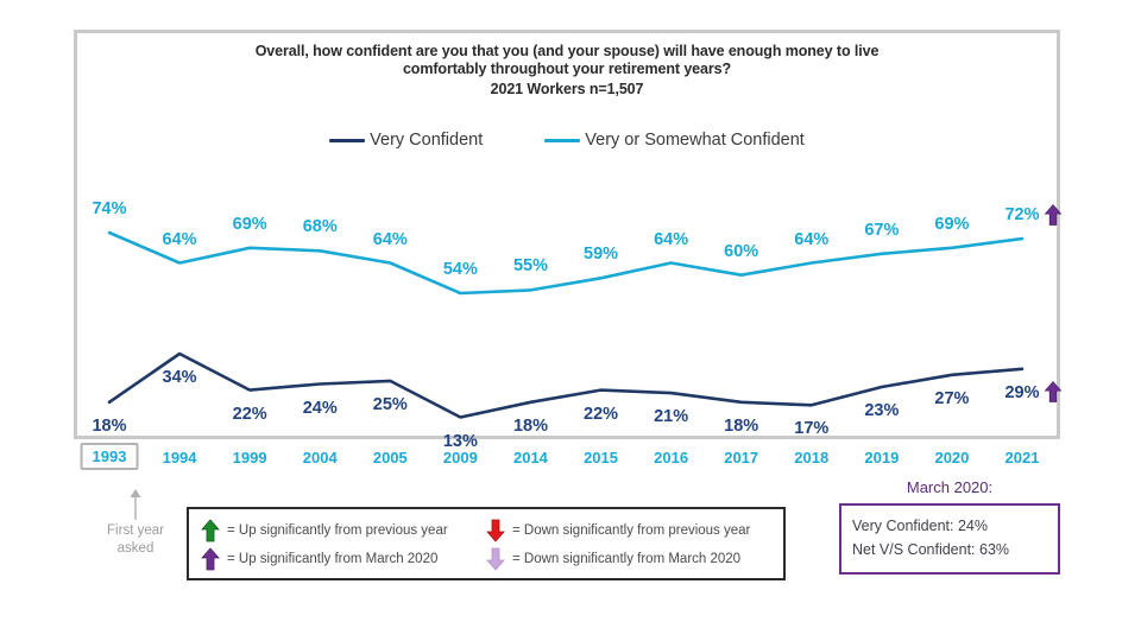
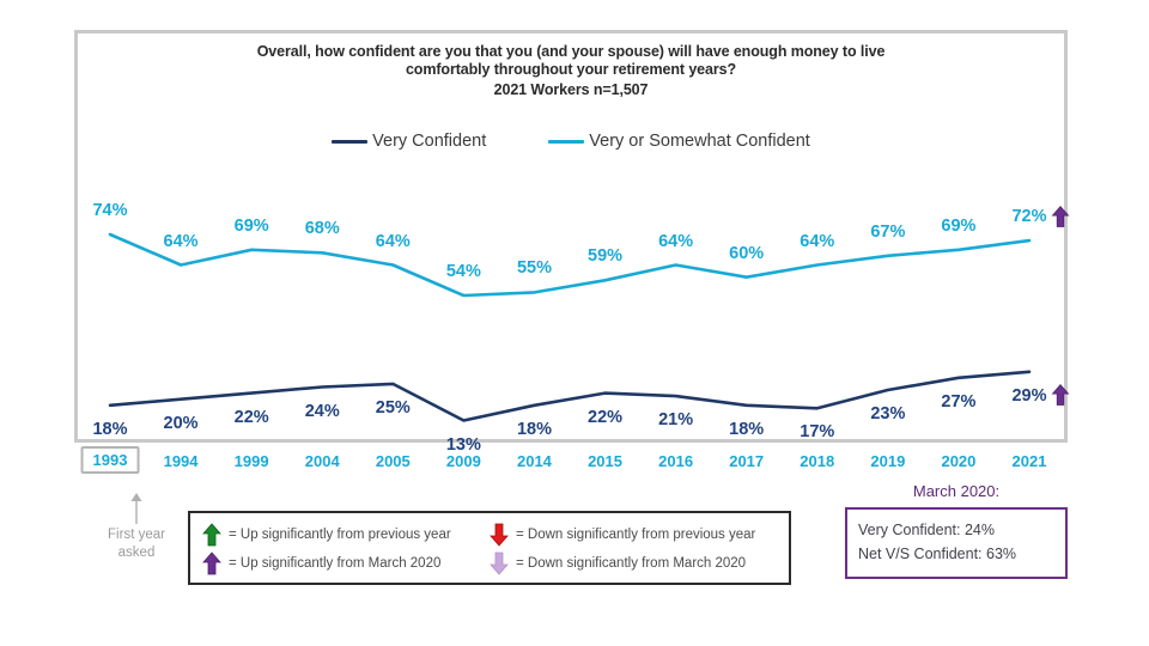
Very Confident/1994: 34% -> 20%
